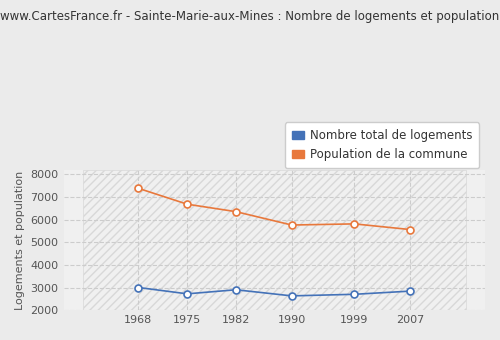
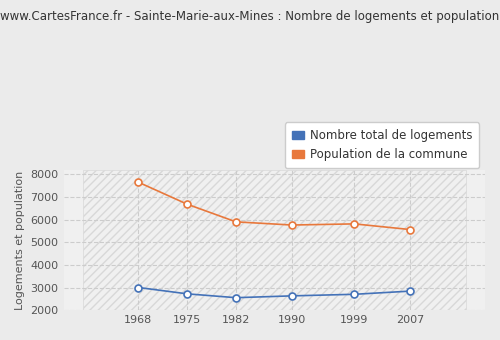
Population de la commune/1968: 7380 -> 7650
Nombre total de logements/1982: 2900 -> 2550
Population de la commune/1982: 6350 -> 5900
